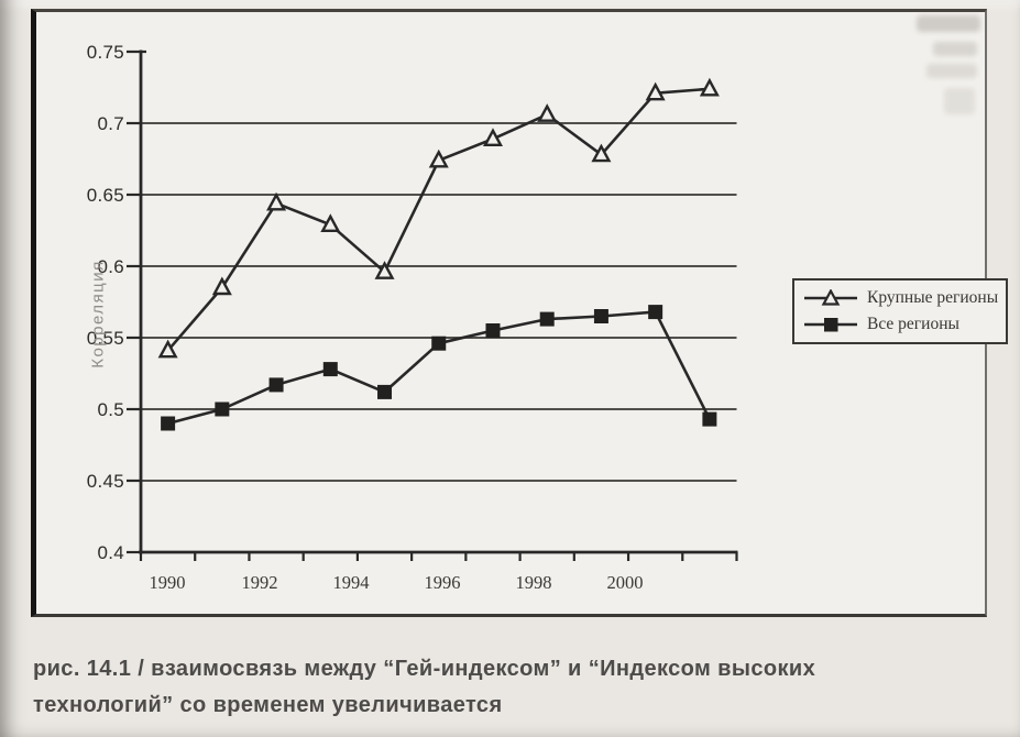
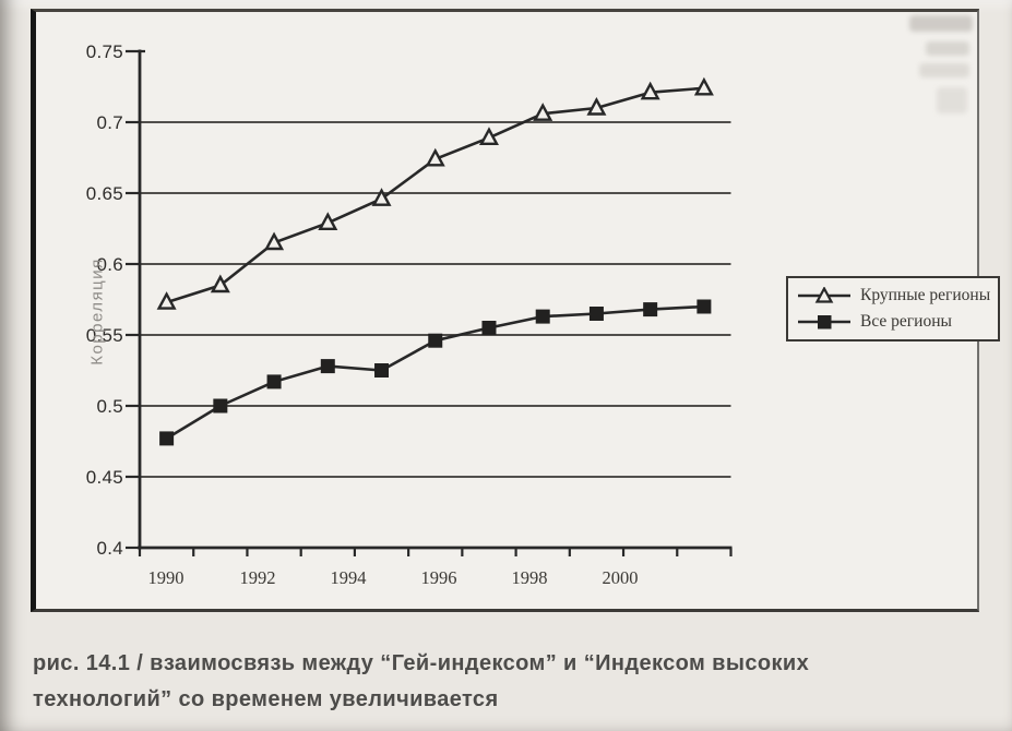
Крупные регионы/1990: 0.541 -> 0.573
Все регионы/1990: 0.490 -> 0.477
Крупные регионы/1992: 0.644 -> 0.615
Крупные регионы/1994: 0.596 -> 0.646
Все регионы/1994: 0.512 -> 0.525
Крупные регионы/1998: 0.678 -> 0.710
Все регионы/2000: 0.493 -> 0.570
